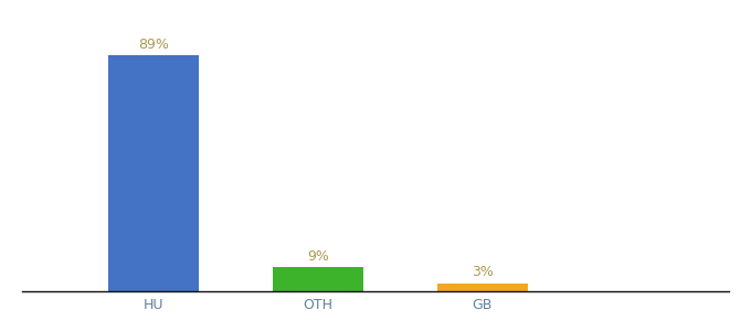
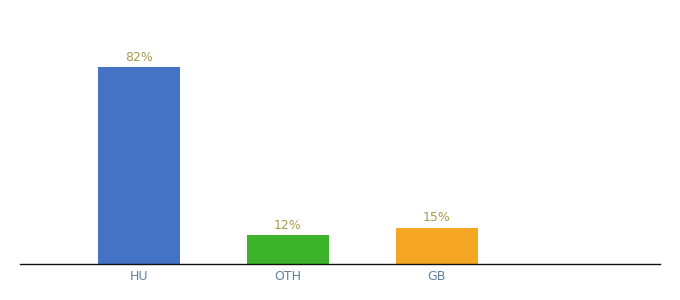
HU: 89% -> 82%
OTH: 9% -> 12%
GB: 3% -> 15%
